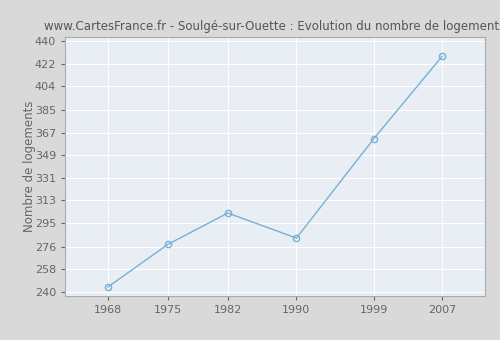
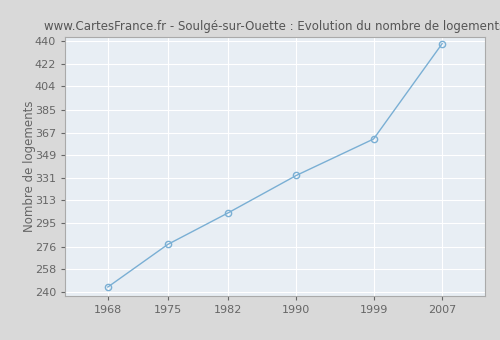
1990: 283 -> 333
2007: 428 -> 438
